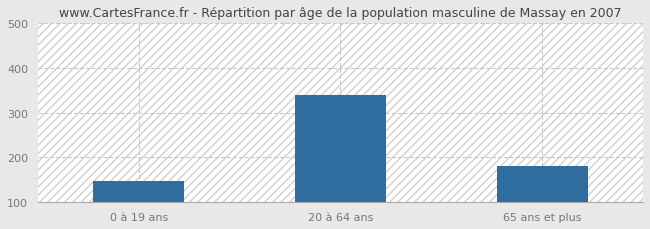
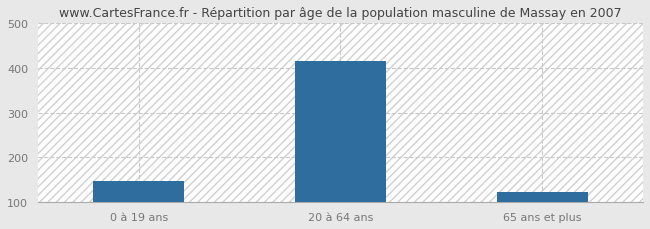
20 à 64 ans: 340 -> 415
65 ans et plus: 180 -> 122
